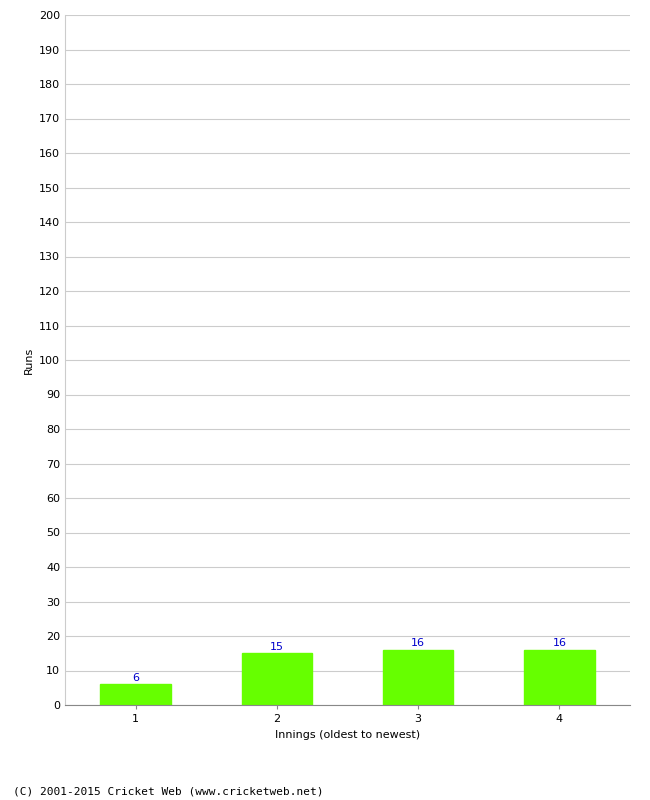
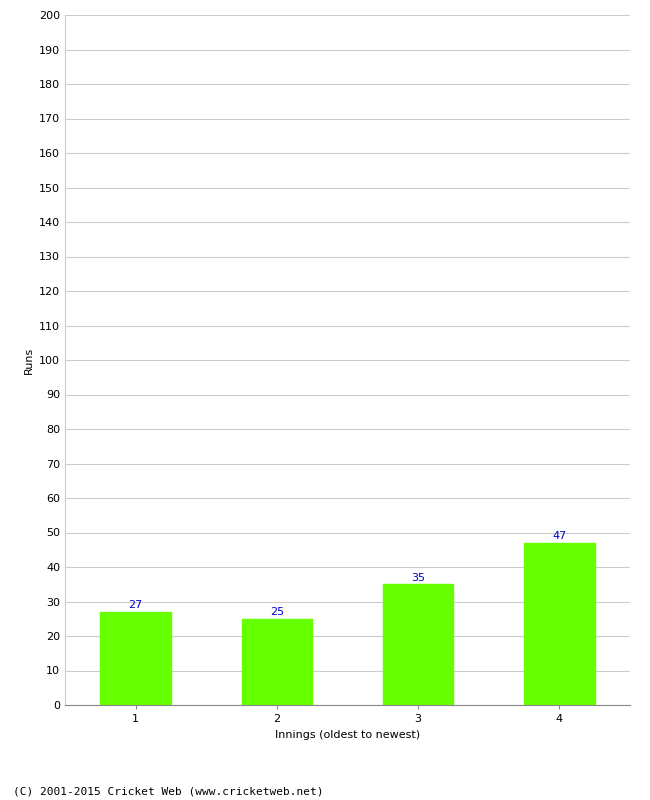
1: 6 -> 27
2: 15 -> 25
3: 16 -> 35
4: 16 -> 47
